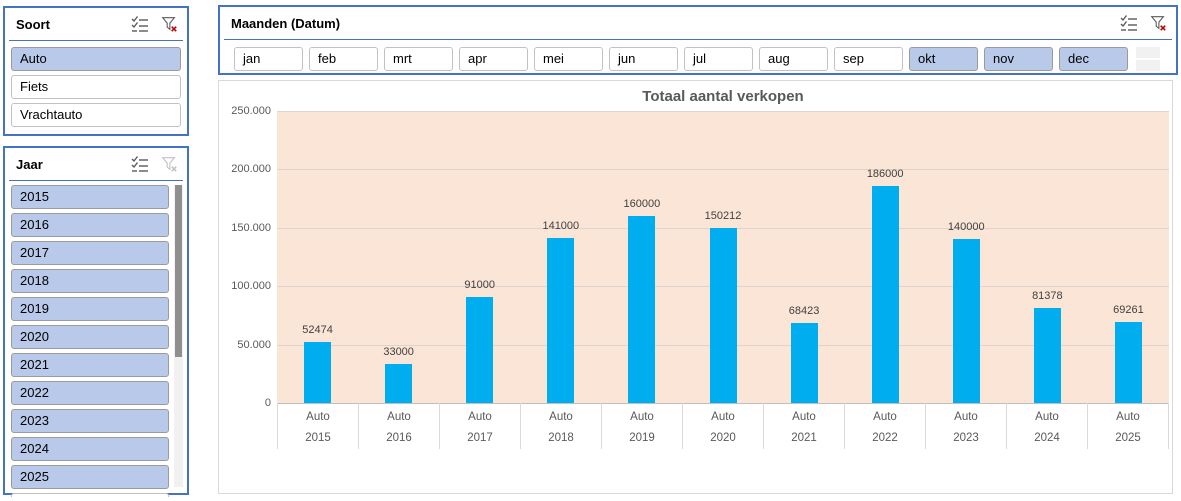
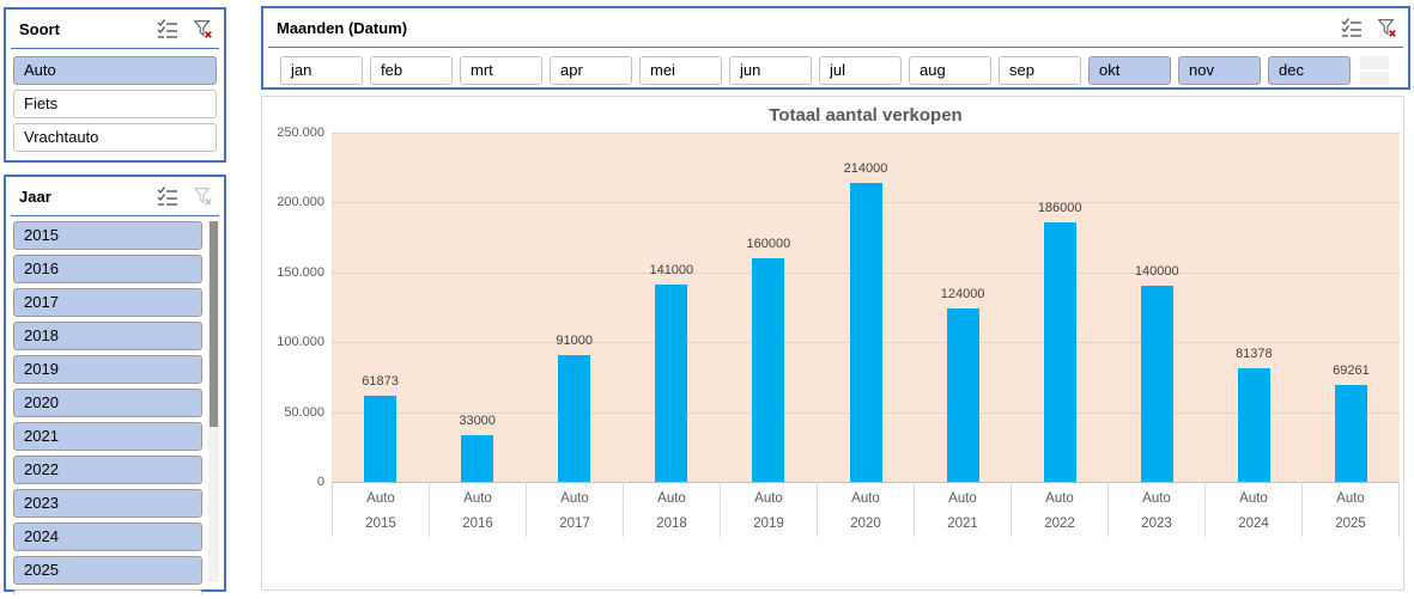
2015: 52474 -> 61873
2020: 150212 -> 214000
2021: 68423 -> 124000
